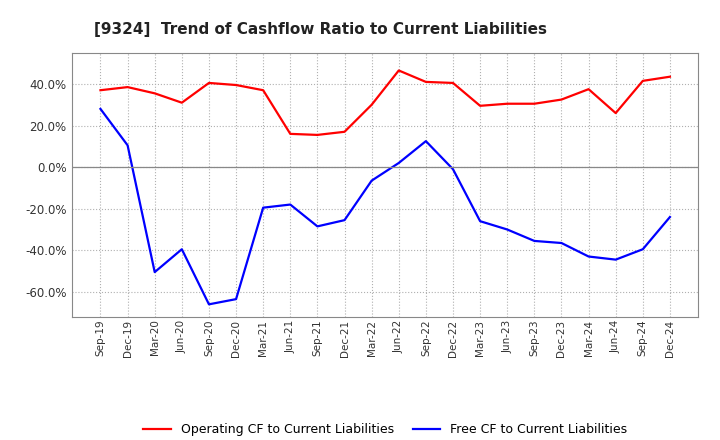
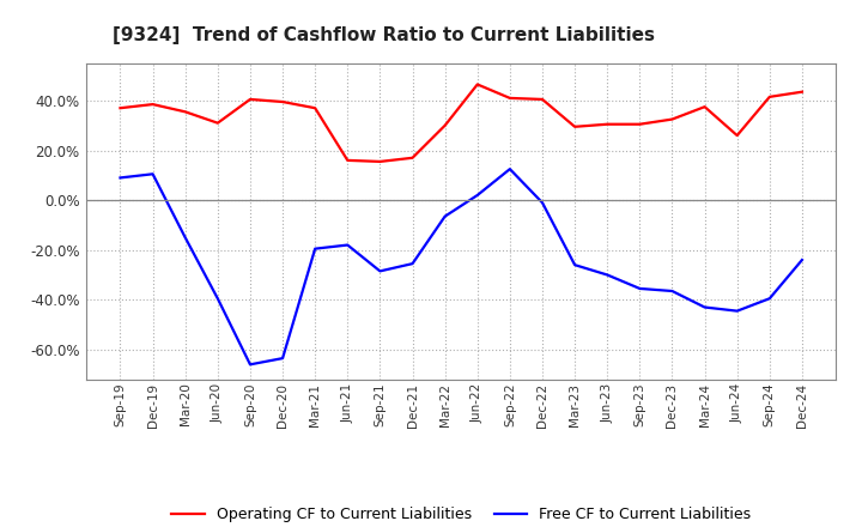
Free CF to Current Liabilities/Sep-19: 28.0% -> 9.0%
Free CF to Current Liabilities/Mar-20: -50.5% -> -15.0%
